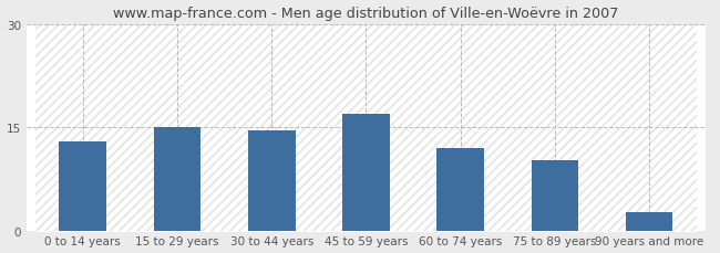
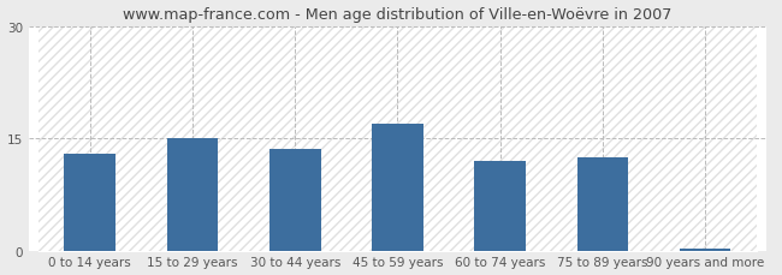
30 to 44 years: 14.6 -> 13.5
75 to 89 years: 10.2 -> 12.5
90 years and more: 2.6 -> 0.3
